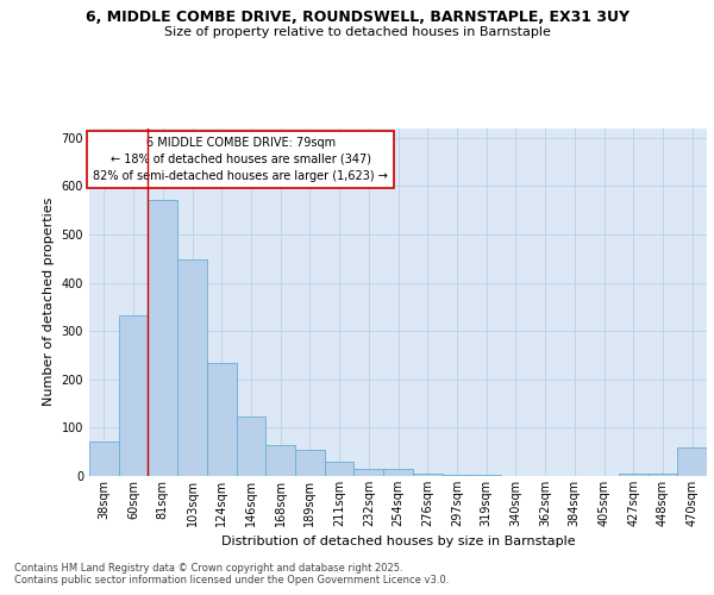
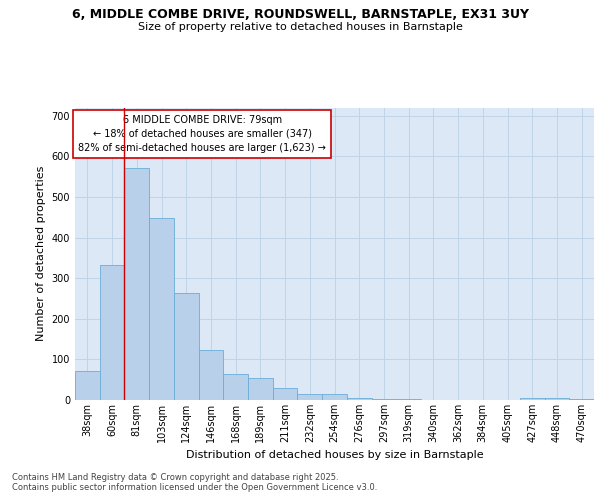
124sqm: 235 -> 263
470sqm: 60 -> 3
